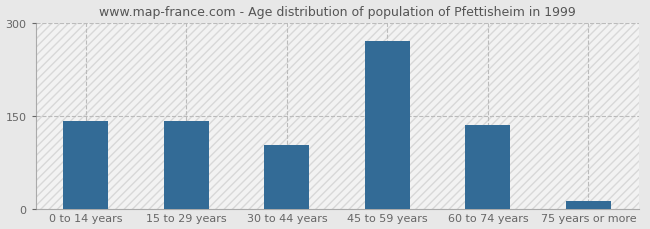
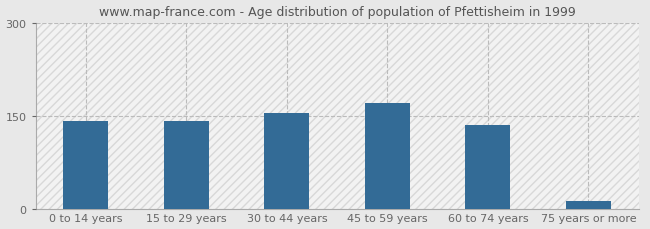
30 to 44 years: 102 -> 155
45 to 59 years: 270 -> 170
